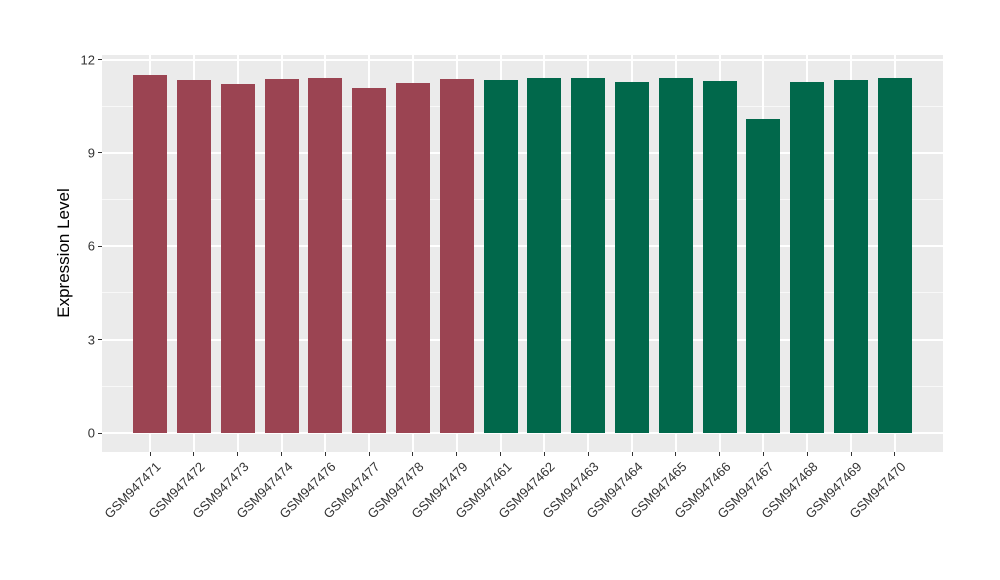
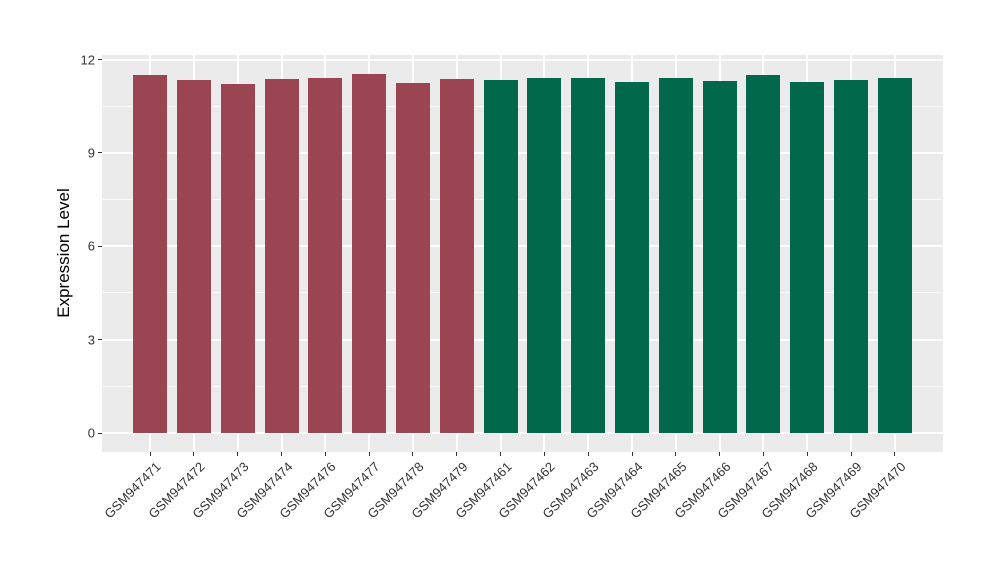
GSM947477: 11.1 -> 11.5
GSM947467: 10.1 -> 11.5
